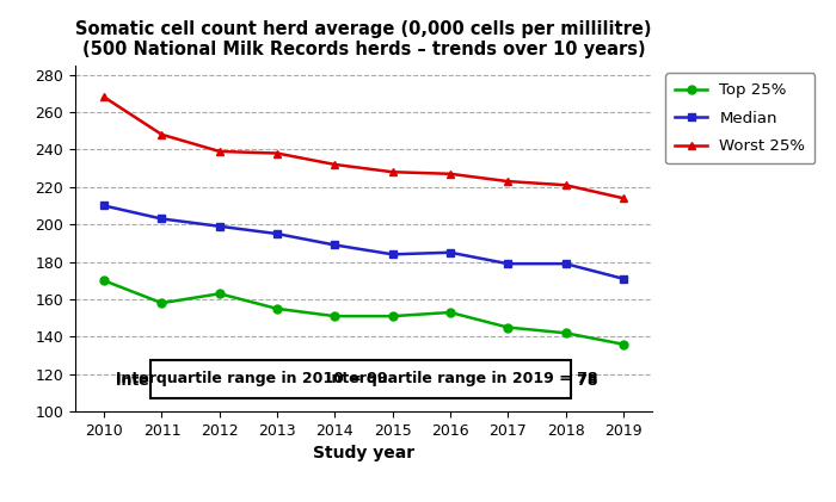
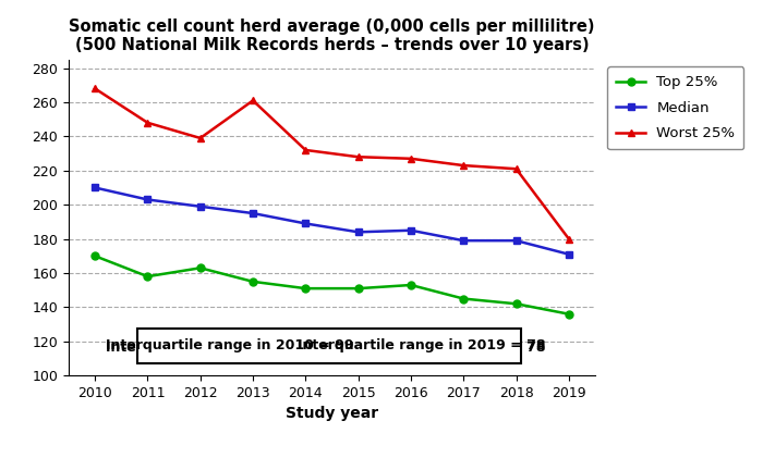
Worst 25%/2013: 238 -> 261
Worst 25%/2019: 214 -> 180
